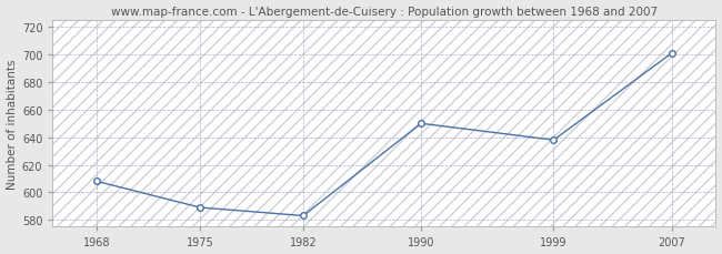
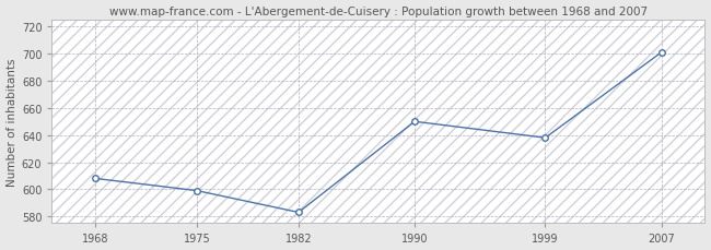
1975: 589 -> 599
